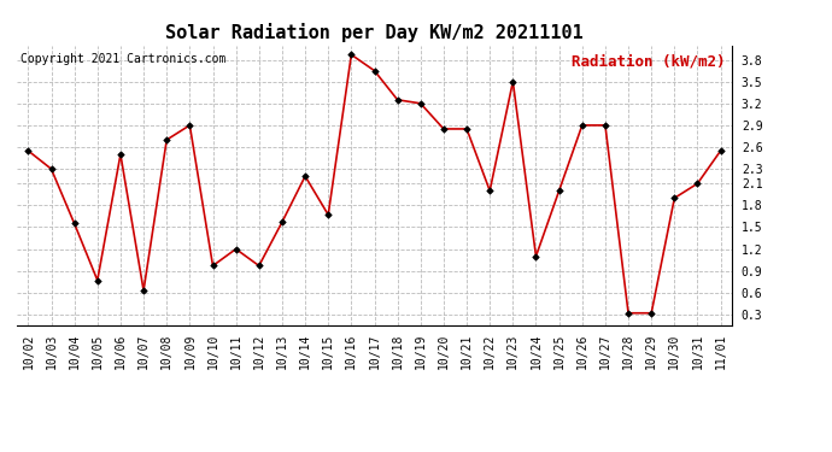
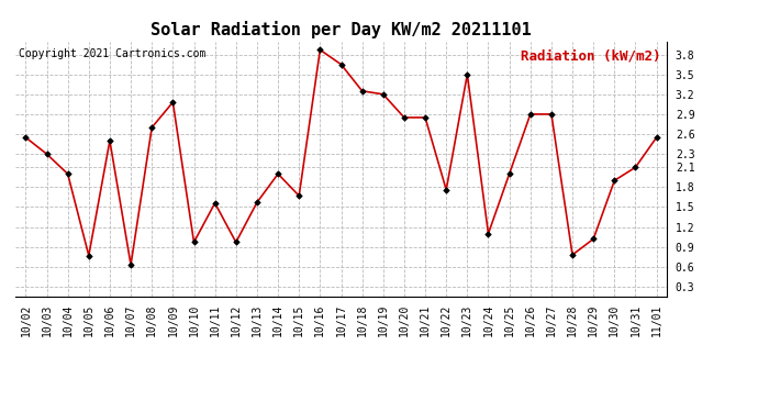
10/04: 1.55 -> 2.00
10/09: 2.90 -> 3.08
10/11: 1.20 -> 1.56
10/14: 2.20 -> 2.00
10/22: 2.00 -> 1.76
10/28: 0.32 -> 0.78
10/29: 0.32 -> 1.02
